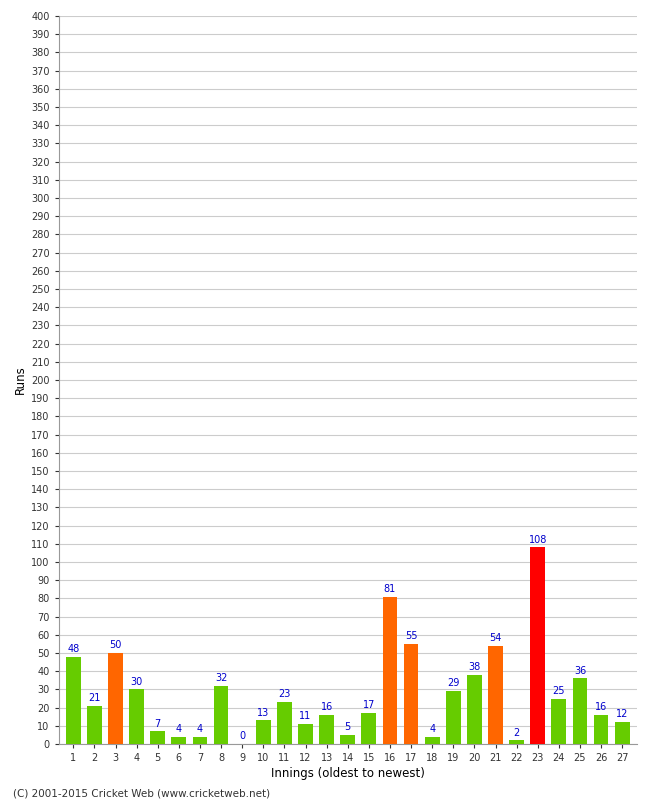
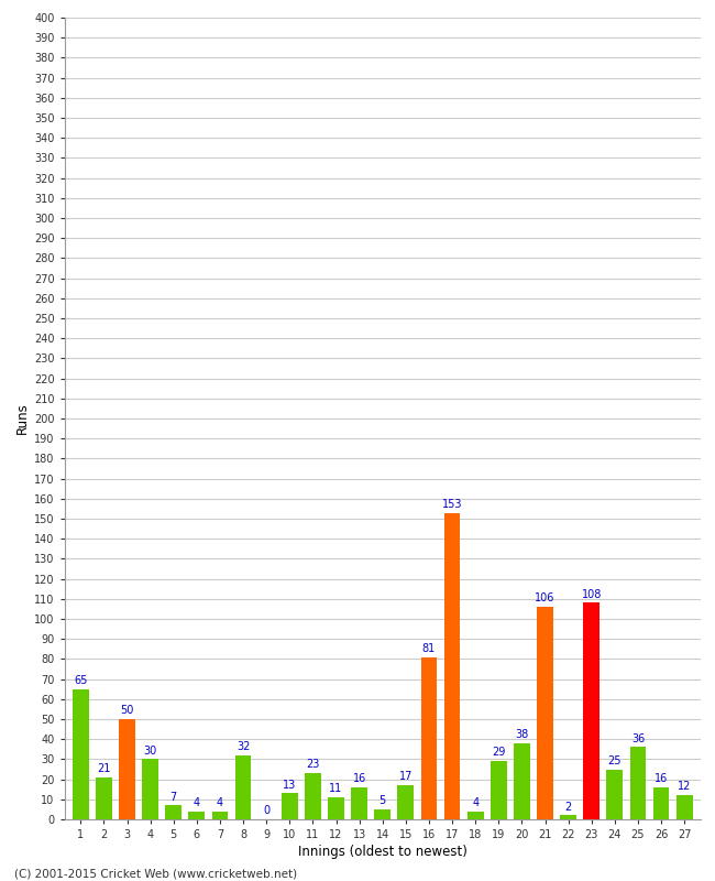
1: 48 -> 65
17: 55 -> 153
21: 54 -> 106
